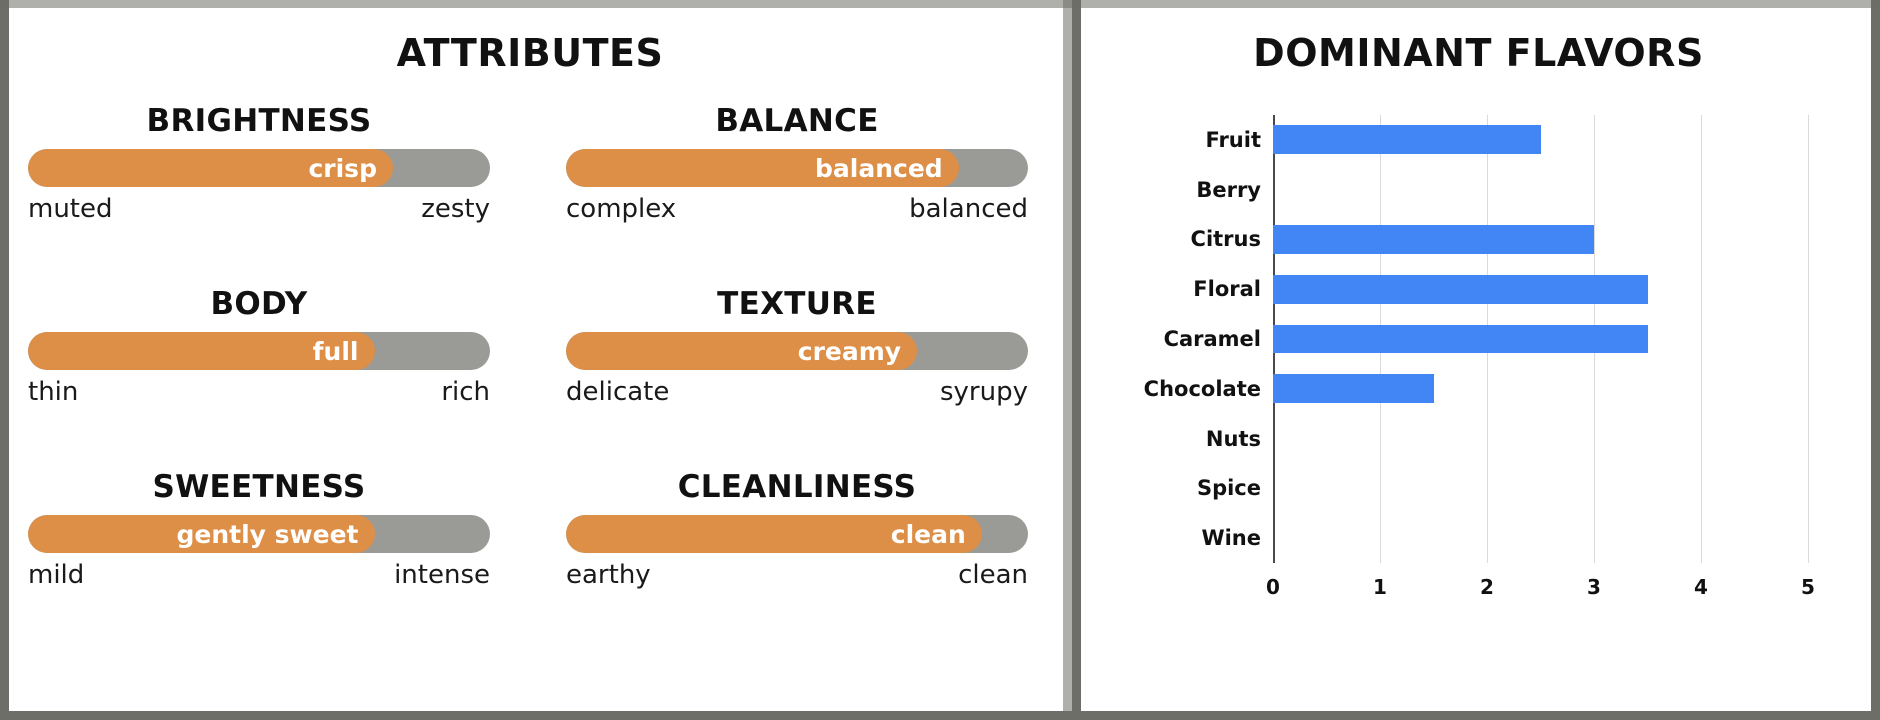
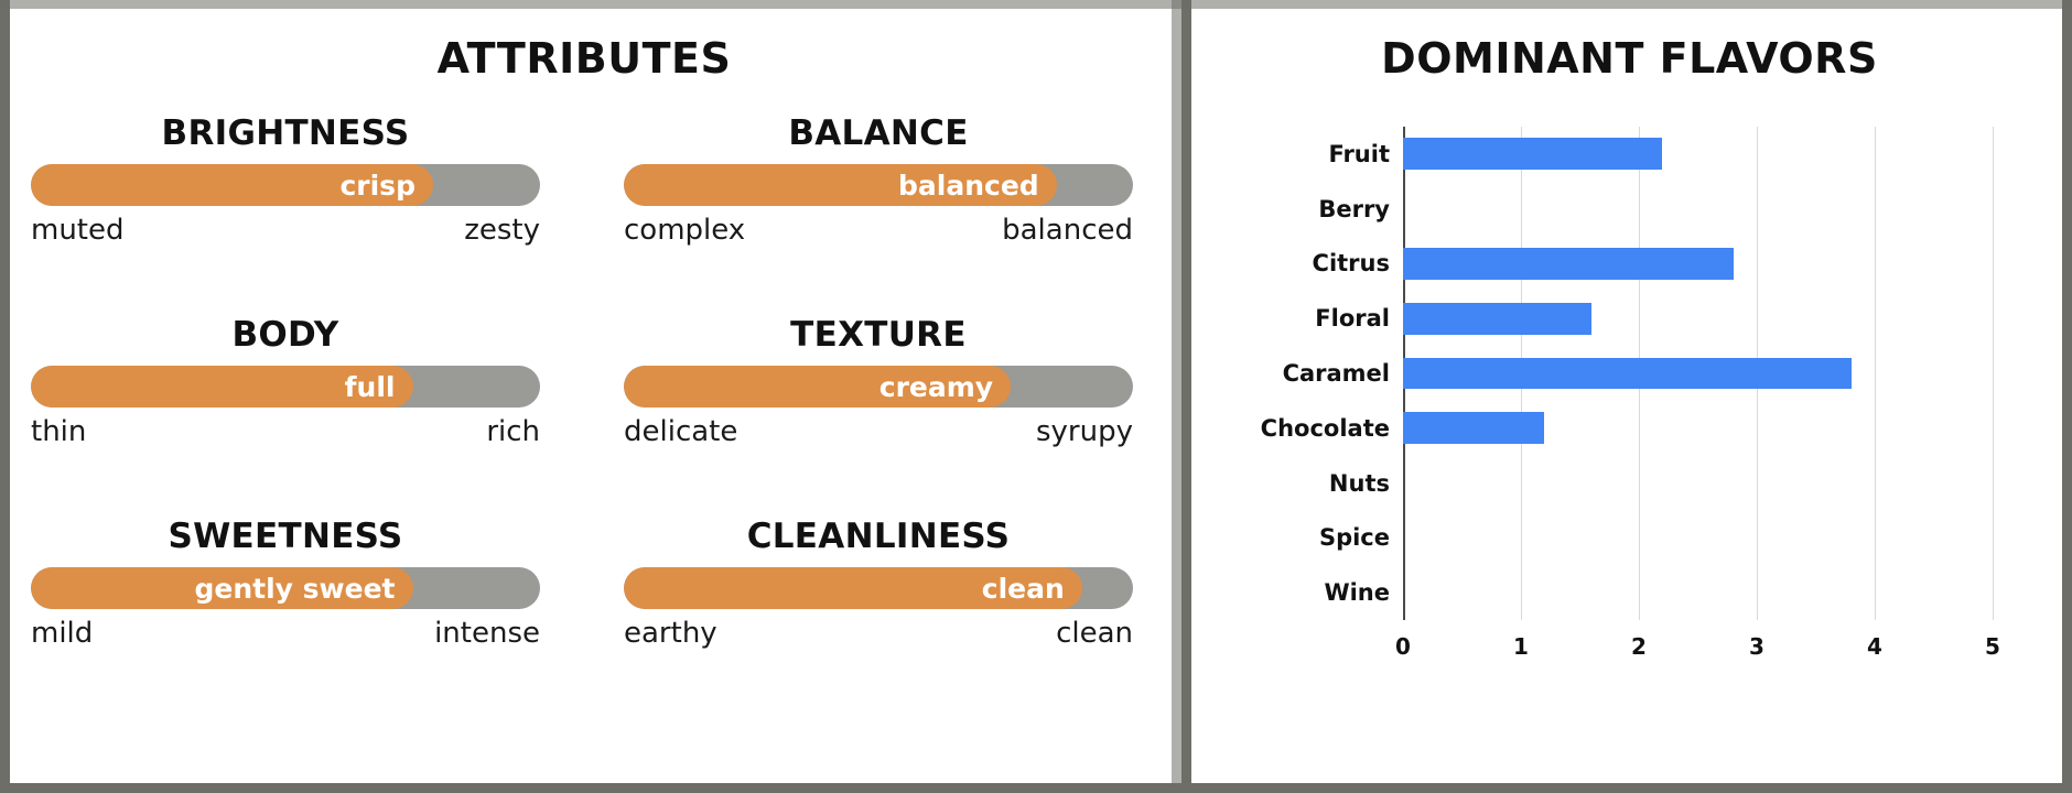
Fruit: 2.5 -> 2.2
Citrus: 3.0 -> 2.8
Floral: 3.5 -> 1.6
Caramel: 3.5 -> 3.8
Chocolate: 1.5 -> 1.2
